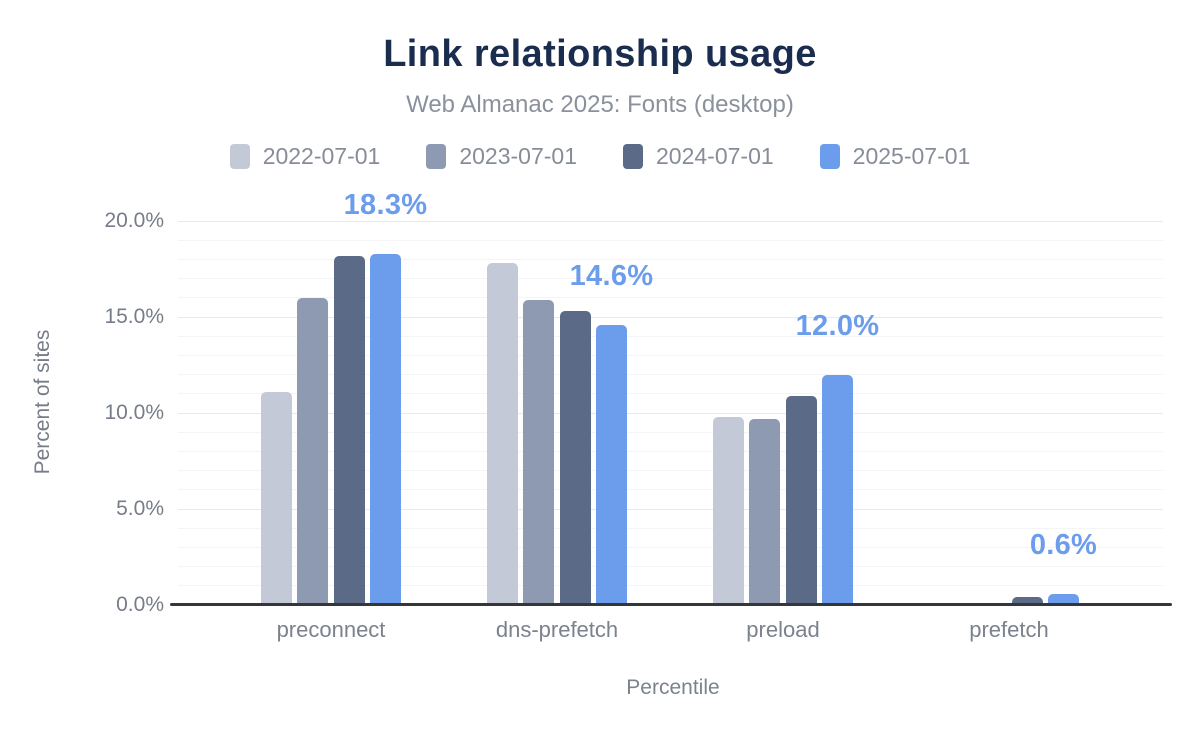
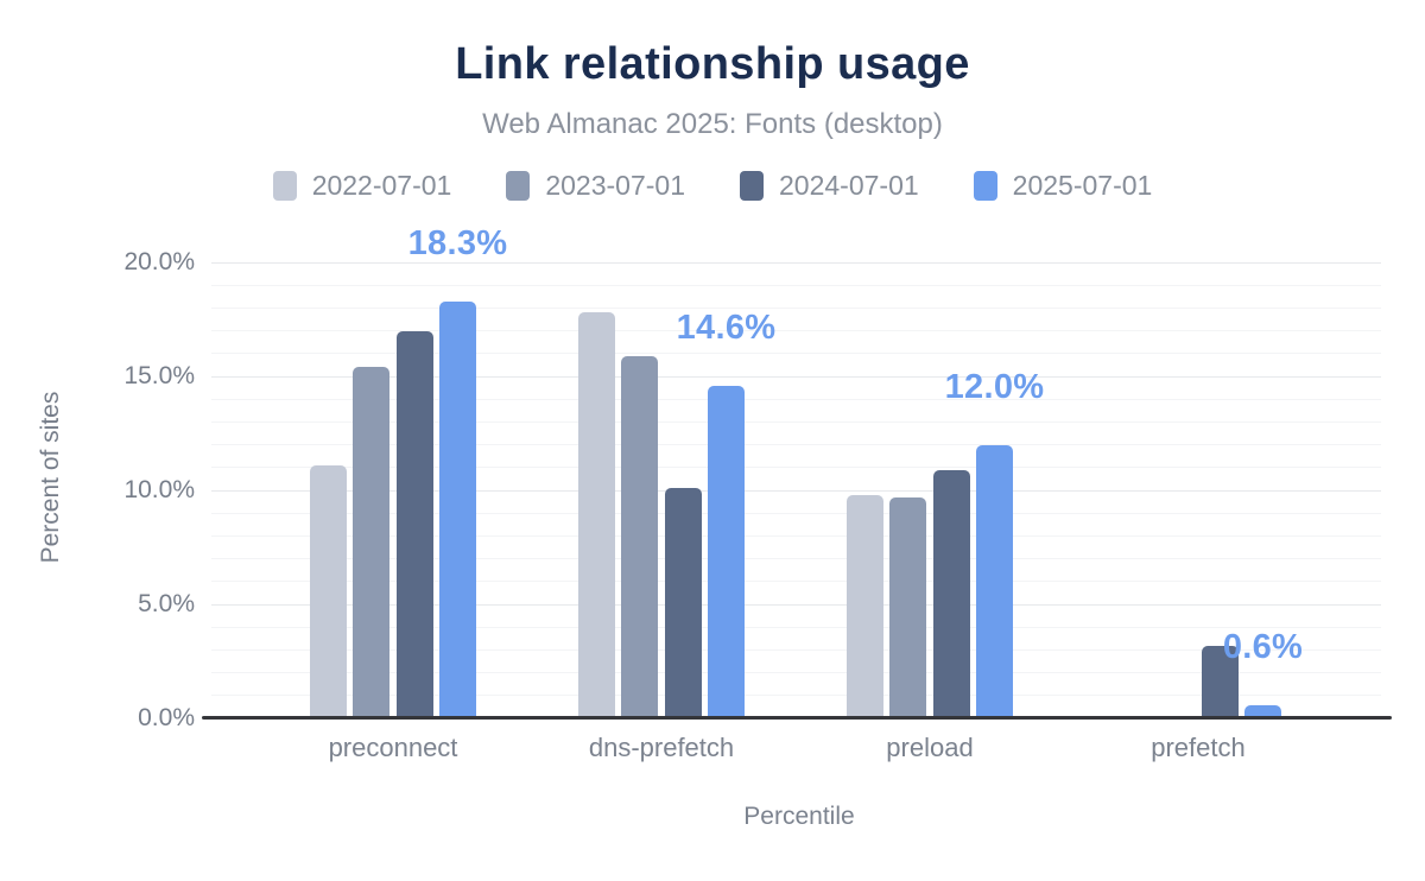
2023-07-01/preconnect: 16.0% -> 15.4%
2024-07-01/preconnect: 18.2% -> 17.0%
2024-07-01/dns-prefetch: 15.3% -> 10.1%
2024-07-01/prefetch: 0.4% -> 3.2%
